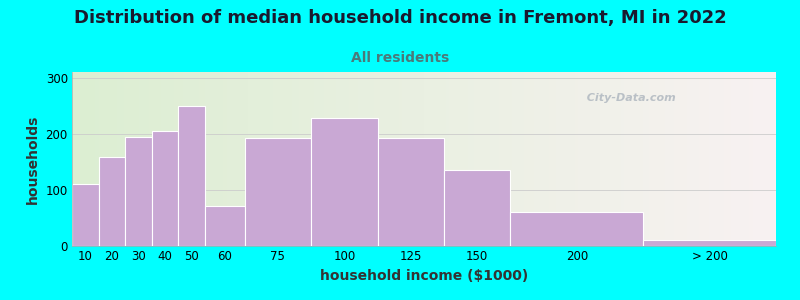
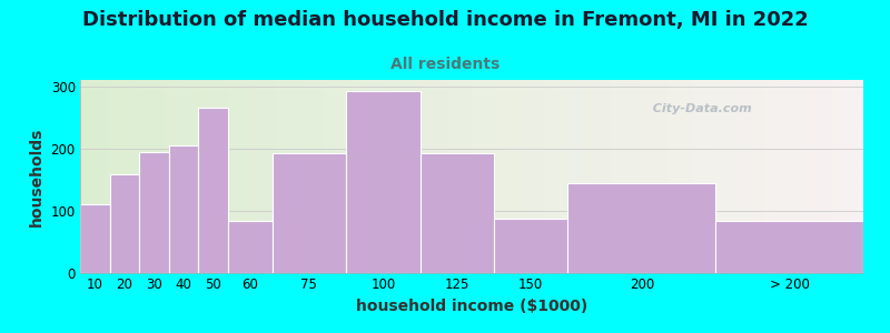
50: 250 -> 266
60: 72 -> 84
100: 228 -> 292
150: 135 -> 88
200: 60 -> 144
> 200: 10 -> 84
